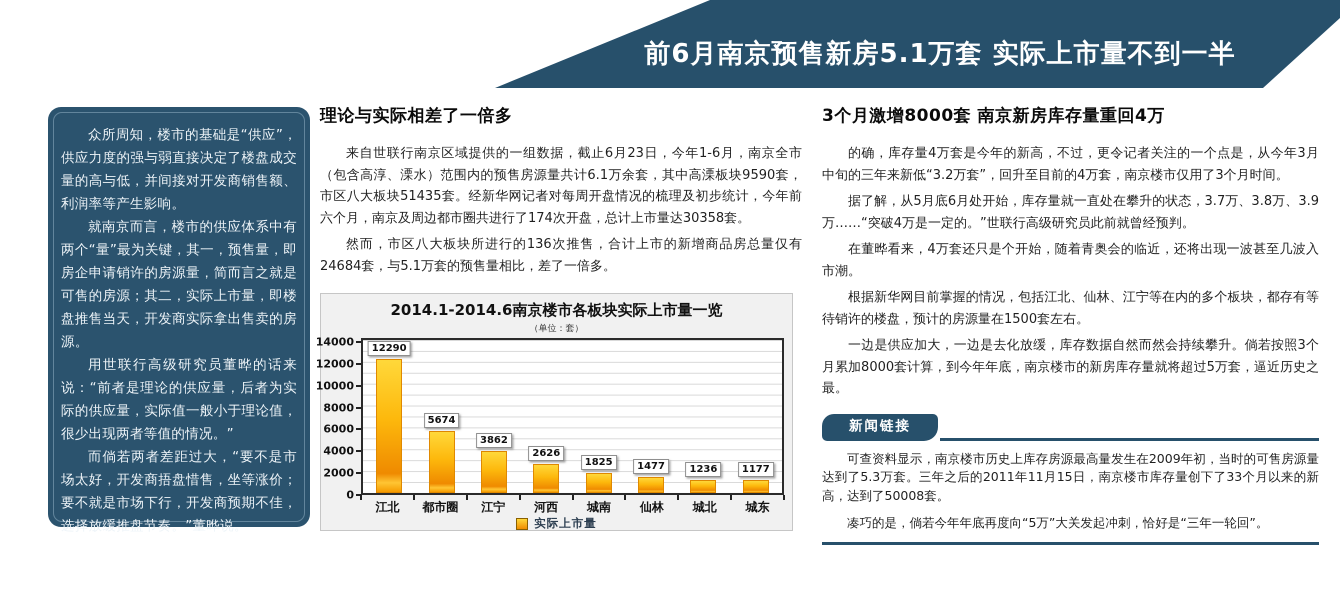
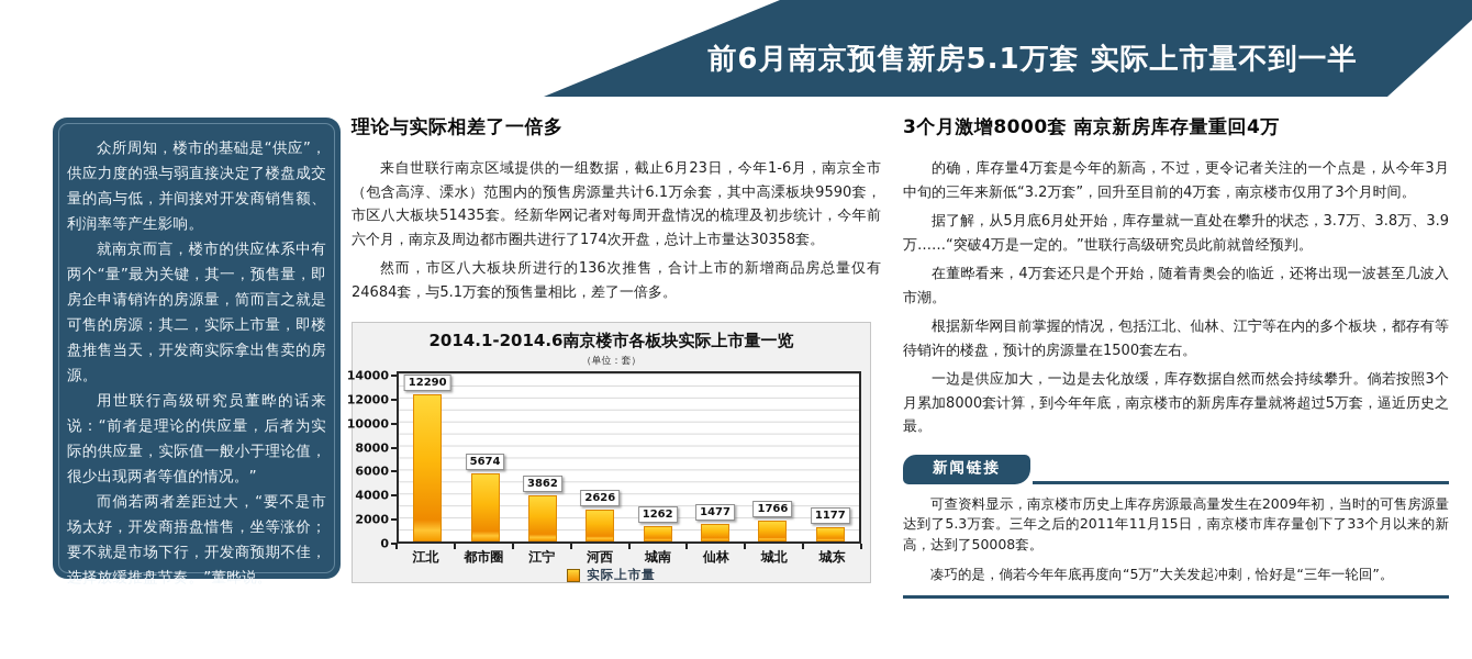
城南: 1825 -> 1262
城北: 1236 -> 1766
